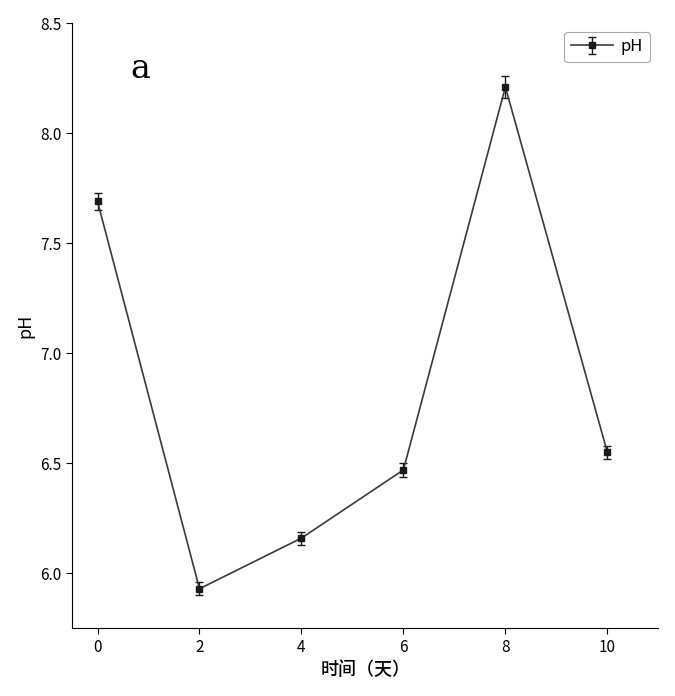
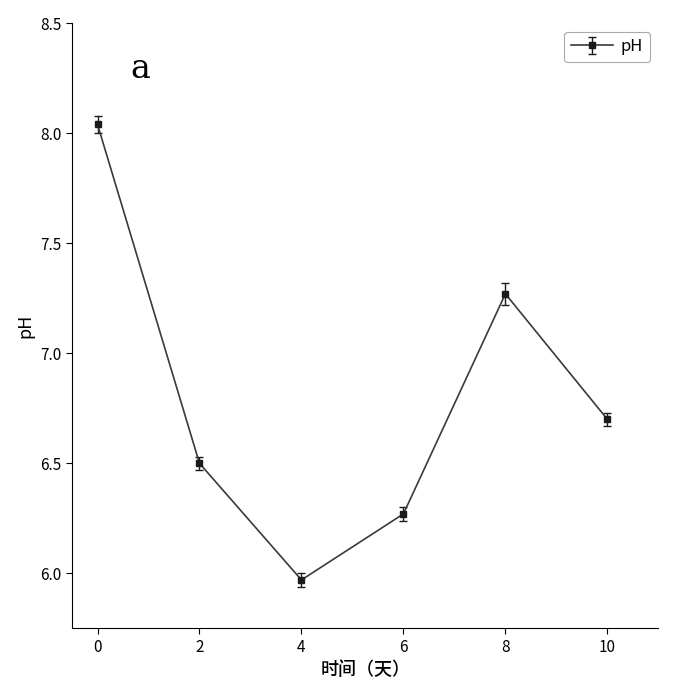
0: 7.69 -> 8.04
2: 5.93 -> 6.50
4: 6.16 -> 5.97
6: 6.47 -> 6.27
8: 8.21 -> 7.27
10: 6.55 -> 6.70
